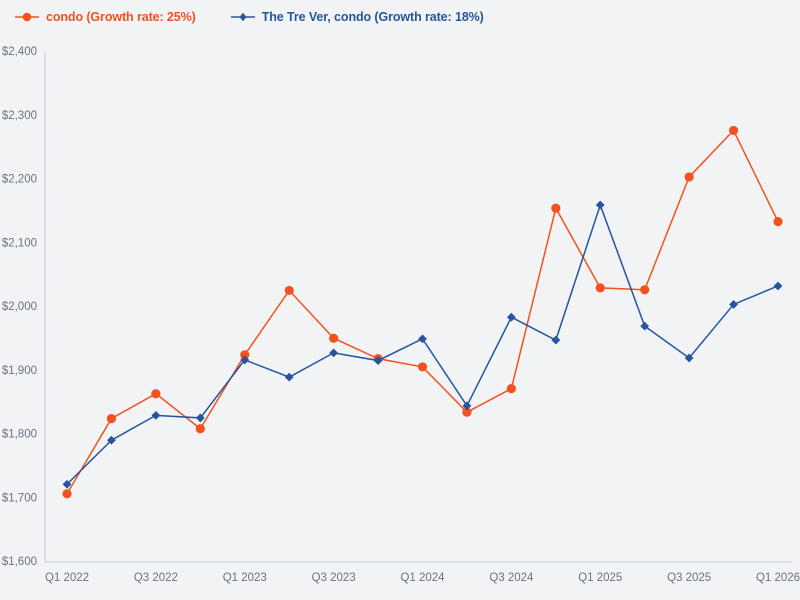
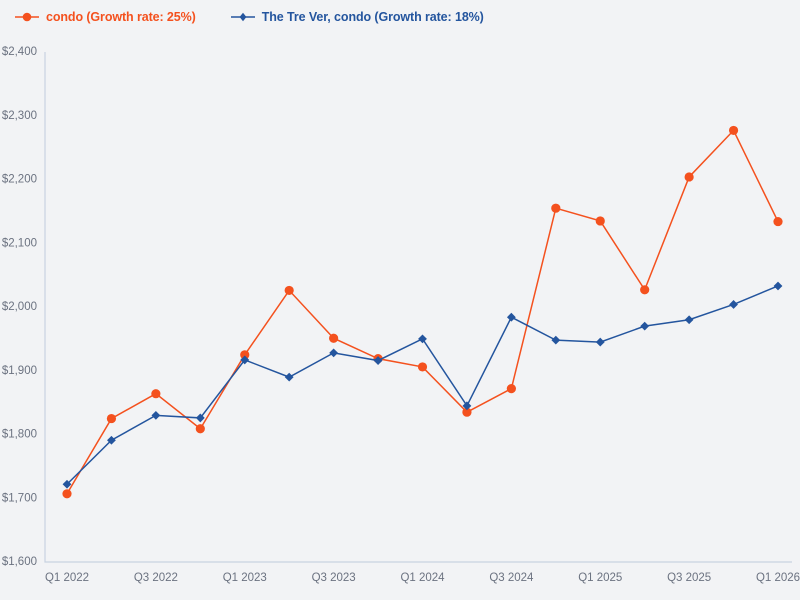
condo (Growth rate: 25%)/Q1 2025: $2030 -> $2140
The Tre Ver, condo (Growth rate: 18%)/Q1 2025: $2160 -> $1940
The Tre Ver, condo (Growth rate: 18%)/Q3 2025: $1920 -> $1980
